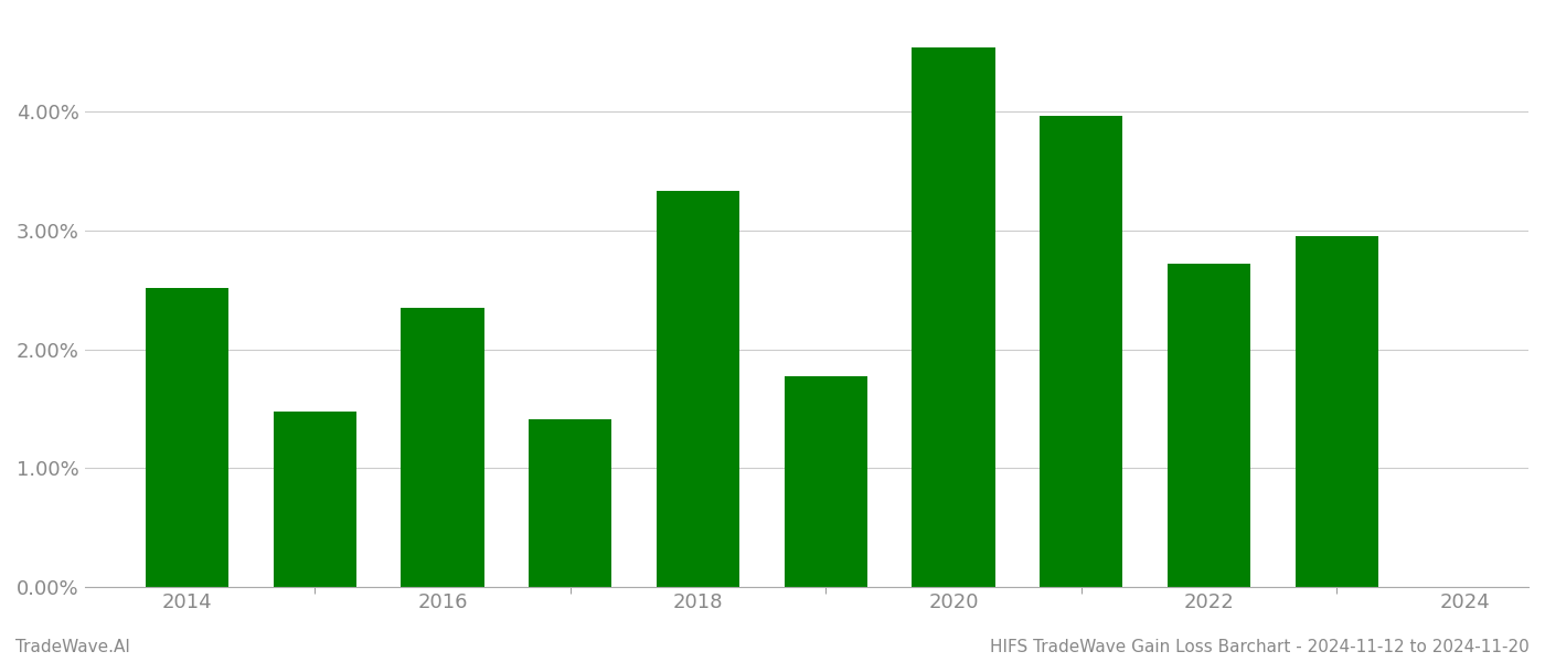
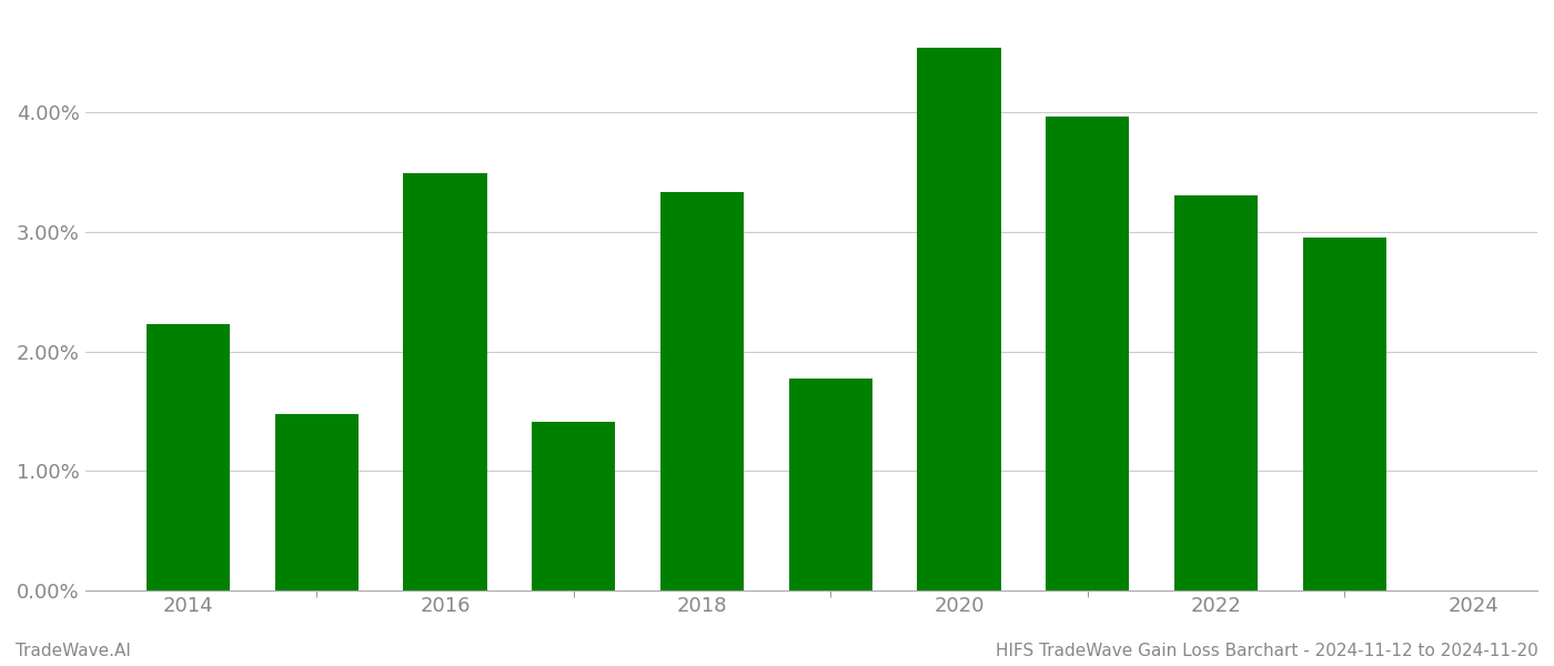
2014: 2.52% -> 2.23%
2016: 2.35% -> 3.49%
2022: 2.72% -> 3.31%
